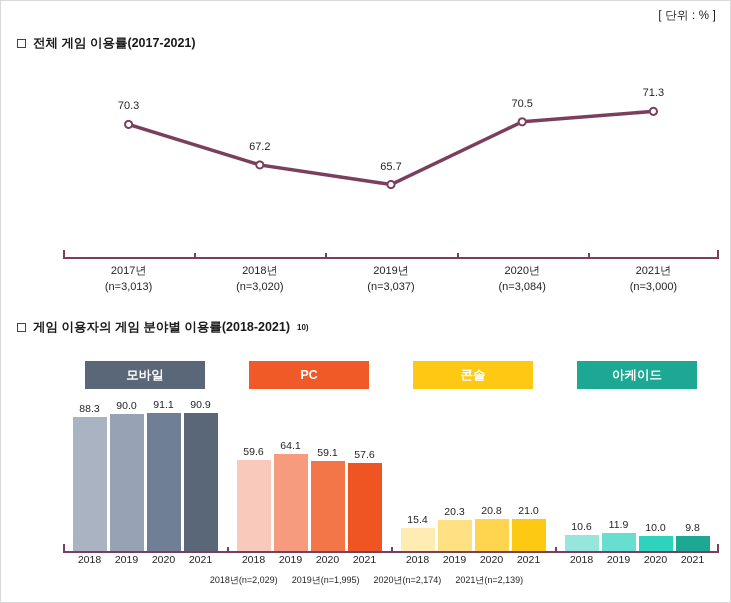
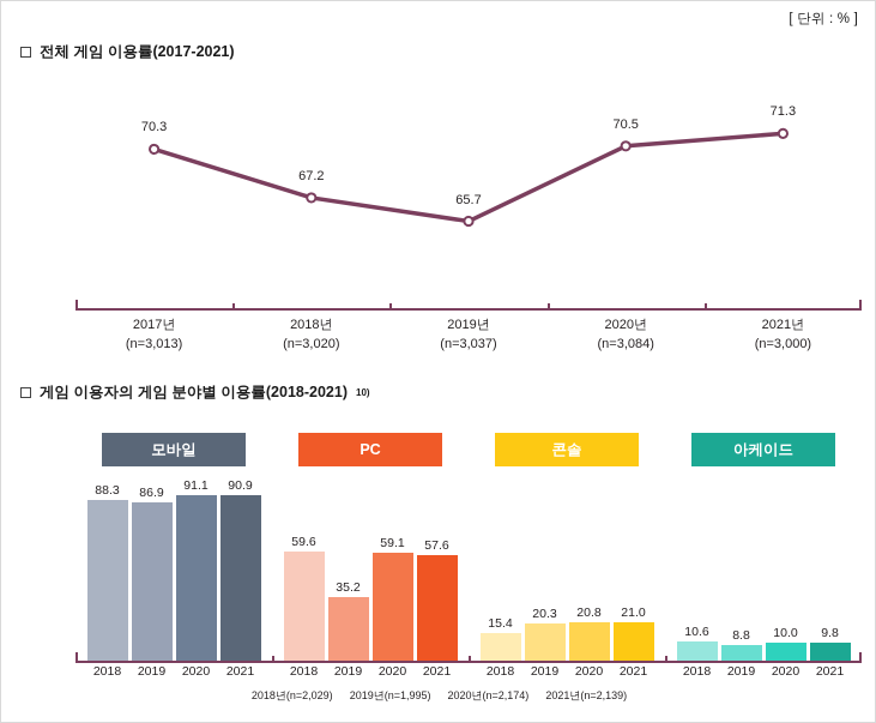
게임 이용자의 게임 분야별 이용률(2018-2021)/모바일/2019: 90.0 -> 86.9
게임 이용자의 게임 분야별 이용률(2018-2021)/PC/2019: 64.1 -> 35.2
게임 이용자의 게임 분야별 이용률(2018-2021)/아케이드/2019: 11.9 -> 8.8
